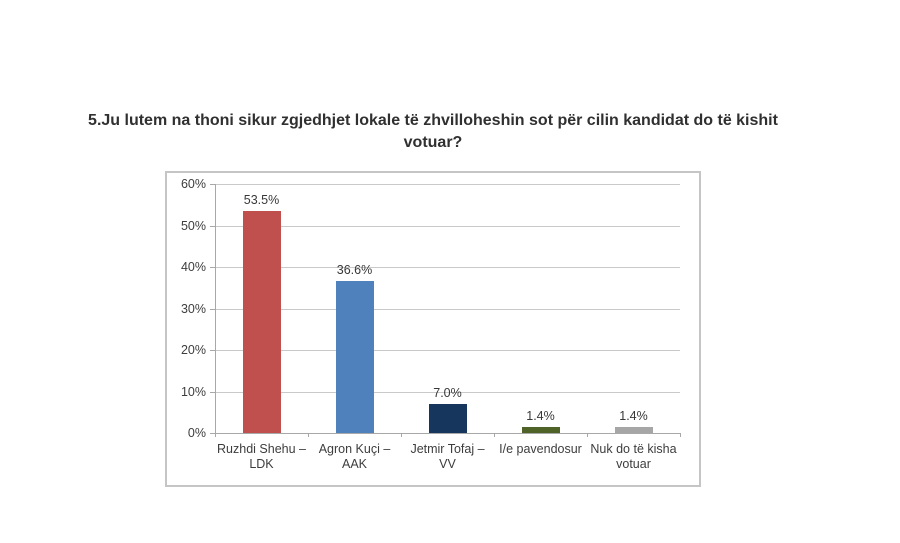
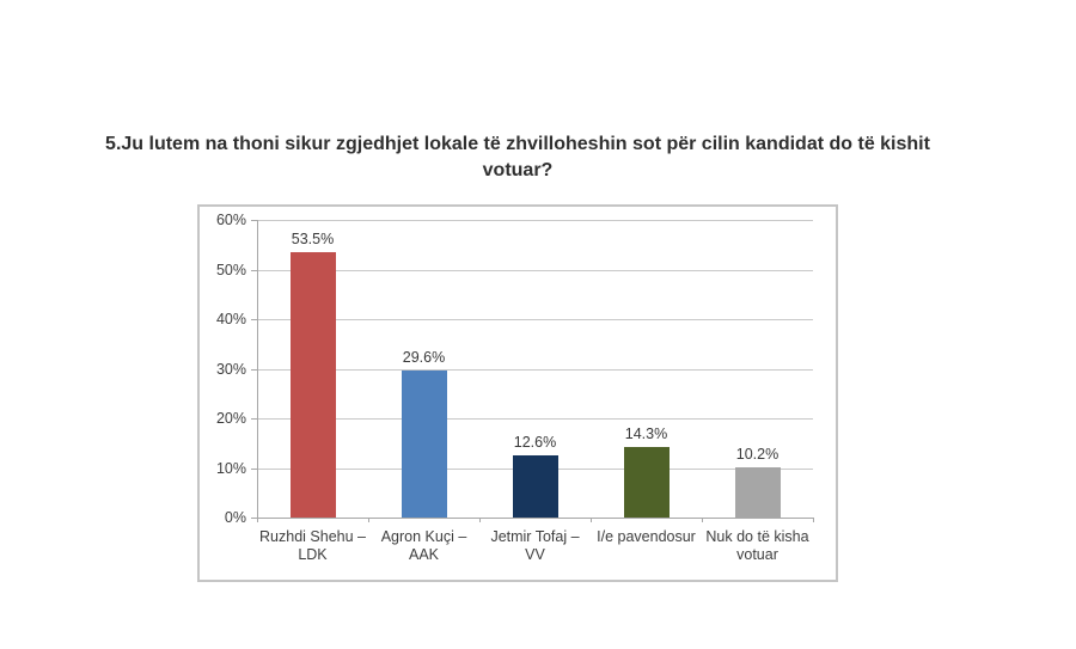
Agron Kuçi – AAK: 36.6% -> 29.6%
Jetmir Tofaj – VV: 7.0% -> 12.6%
I/e pavendosur: 1.4% -> 14.3%
Nuk do të kisha votuar: 1.4% -> 10.2%
